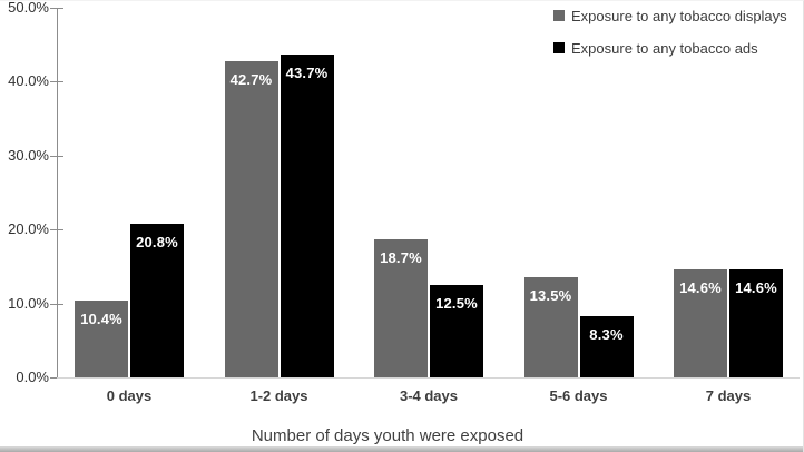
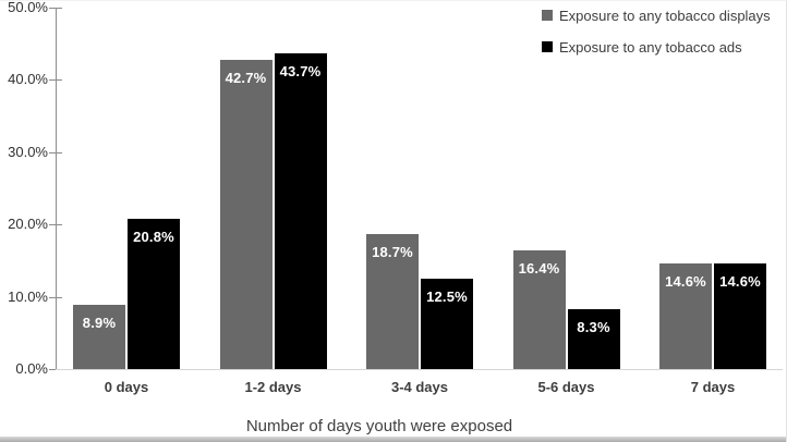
Exposure to any tobacco displays/0 days: 10.4% -> 8.9%
Exposure to any tobacco displays/5-6 days: 13.5% -> 16.4%
